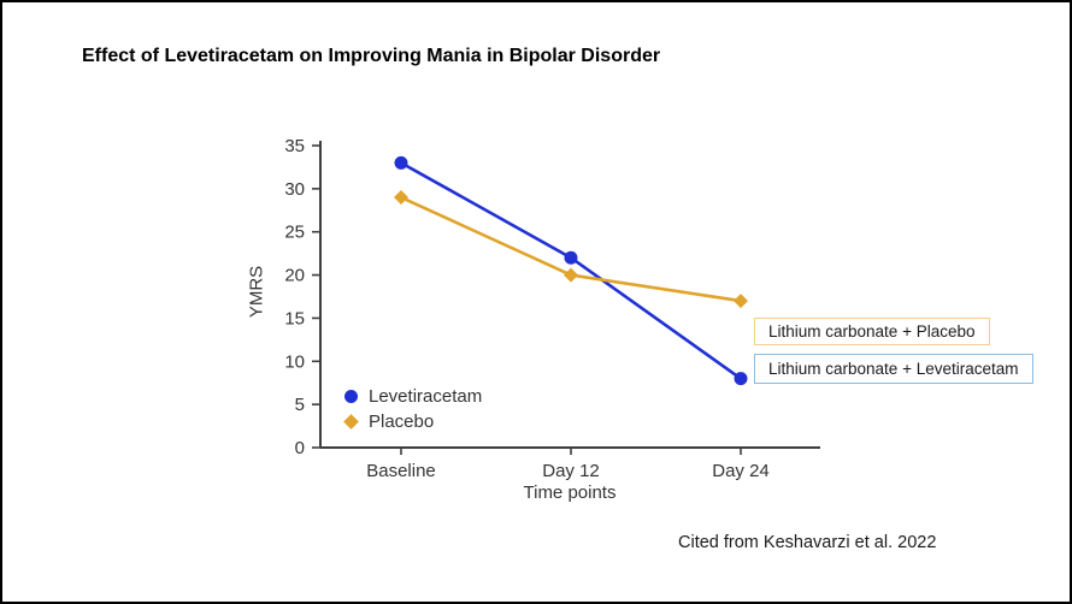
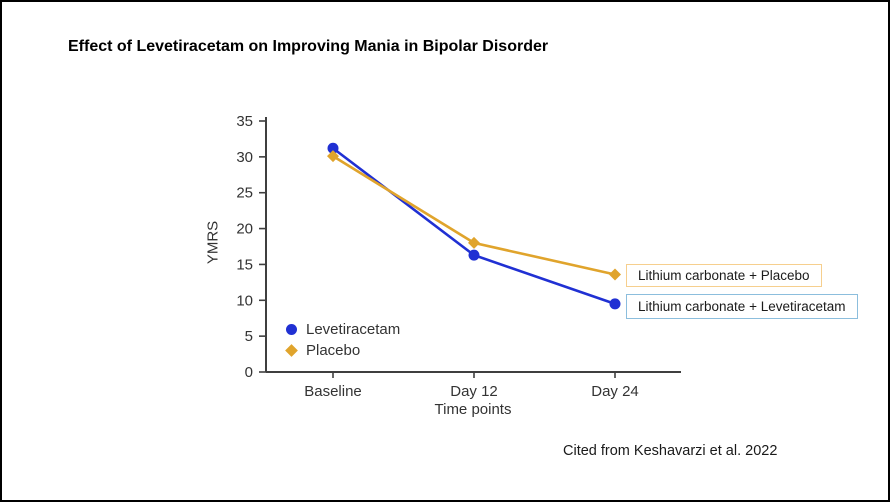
Levetiracetam/Baseline: 33 -> 31
Placebo/Baseline: 29 -> 30
Levetiracetam/Day 12: 22 -> 16
Placebo/Day 12: 20 -> 18
Levetiracetam/Day 24: 8 -> 10
Placebo/Day 24: 17 -> 14
